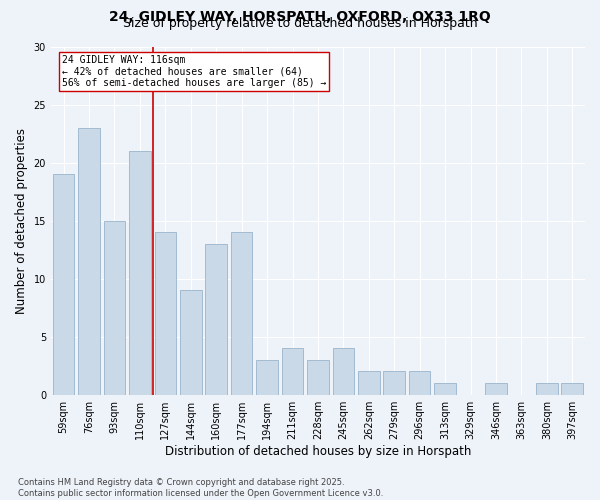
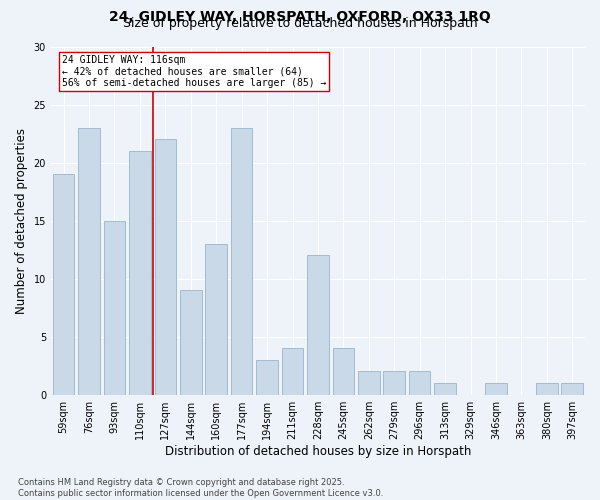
127sqm: 14 -> 22
177sqm: 14 -> 23
228sqm: 3 -> 12
